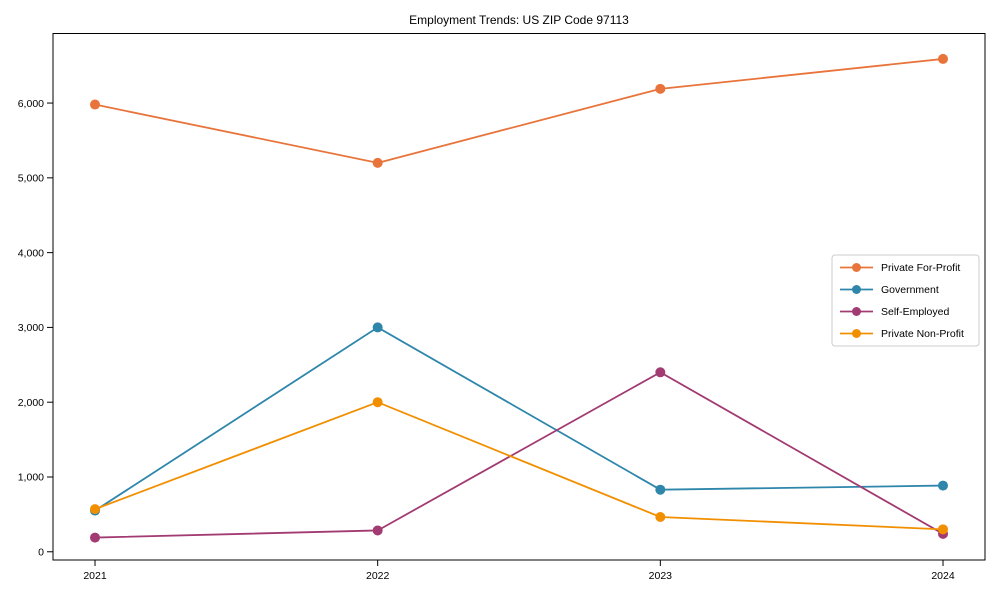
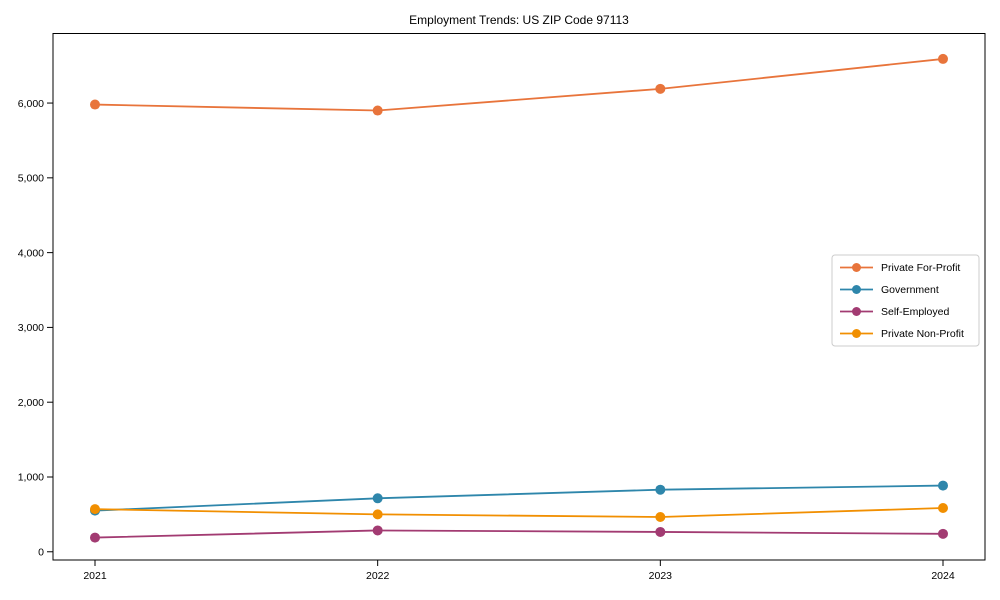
Private For-Profit/2022: 5200 -> 5900
Government/2022: 3000 -> 700
Private Non-Profit/2022: 2000 -> 500
Self-Employed/2023: 2400 -> 300
Private Non-Profit/2024: 300 -> 600
